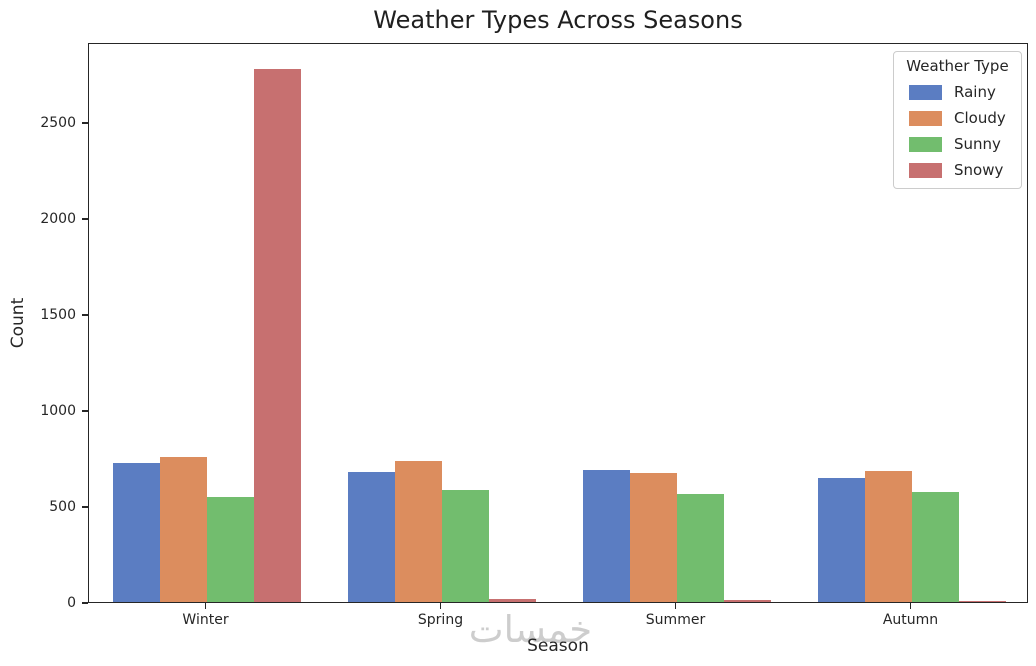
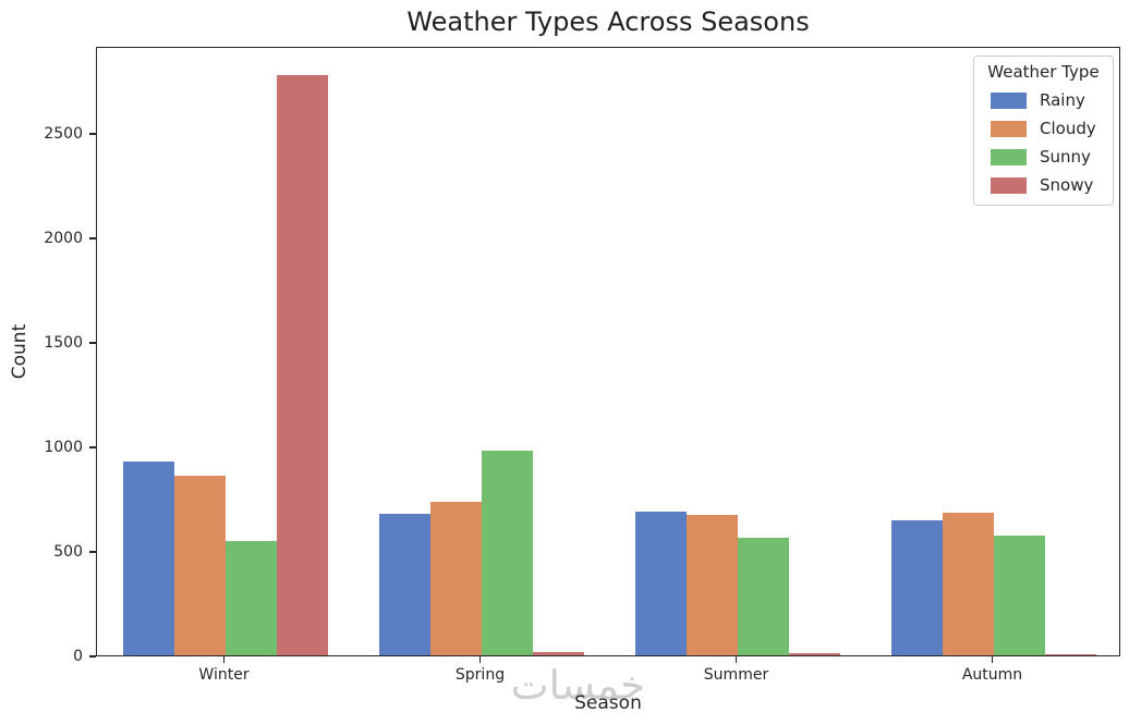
Rainy/Winter: 720 -> 930
Cloudy/Winter: 760 -> 860
Sunny/Spring: 580 -> 980
